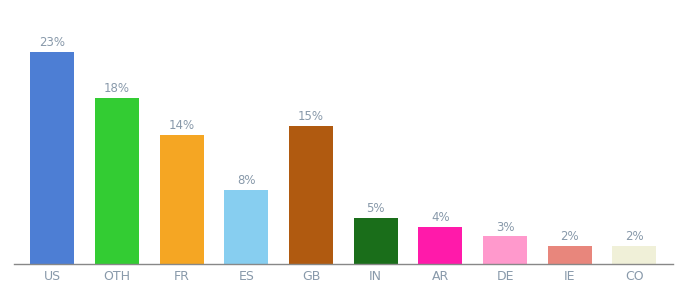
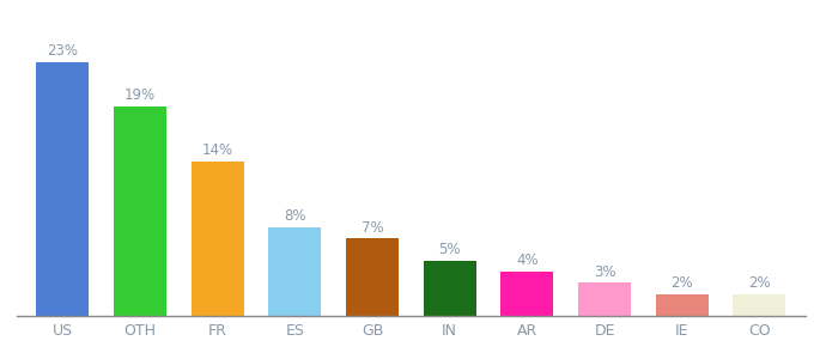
OTH: 18% -> 19%
GB: 15% -> 7%
